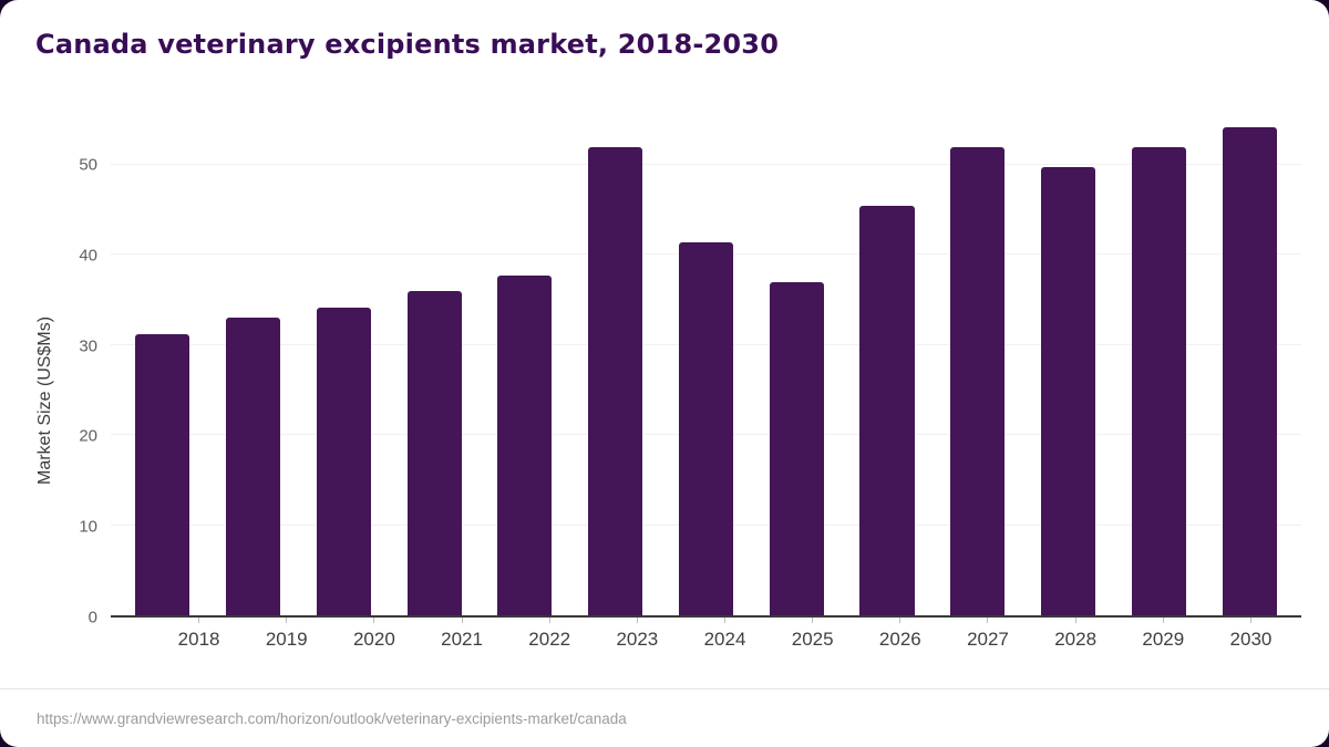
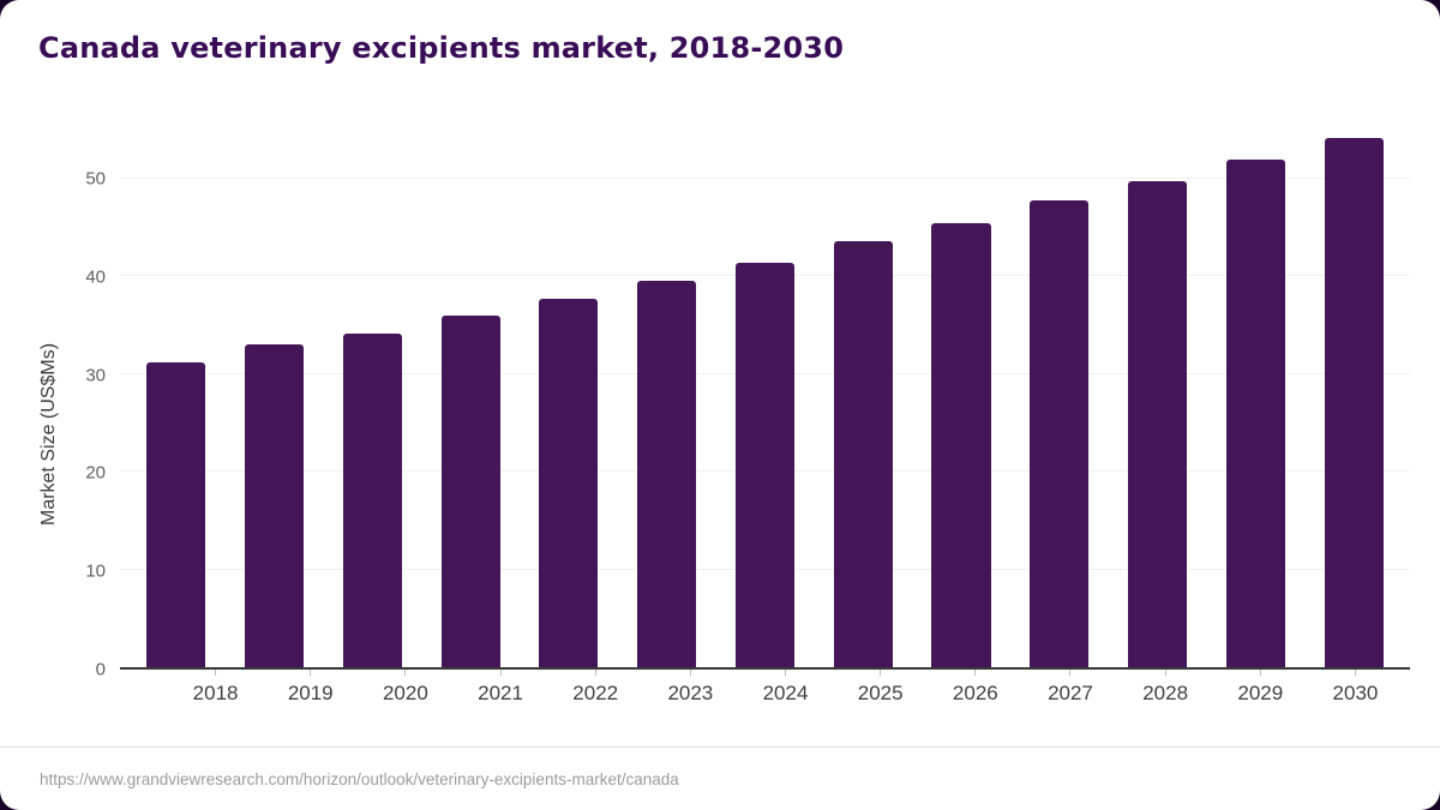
2023: 52 -> 40
2025: 37 -> 44
2027: 52 -> 48
